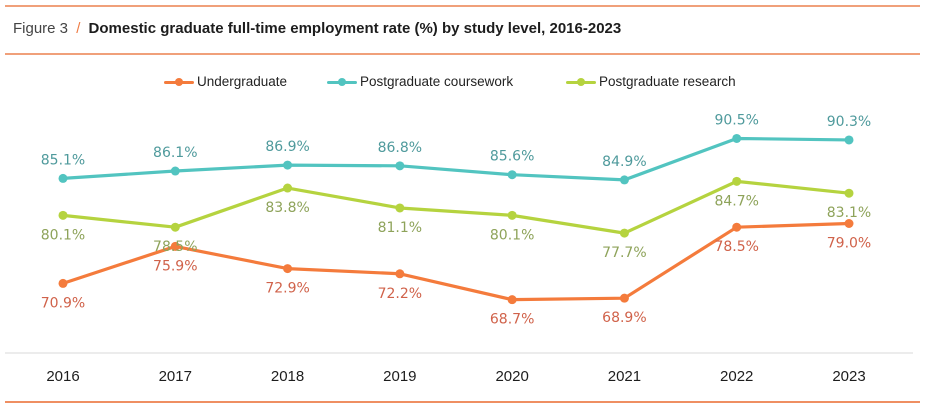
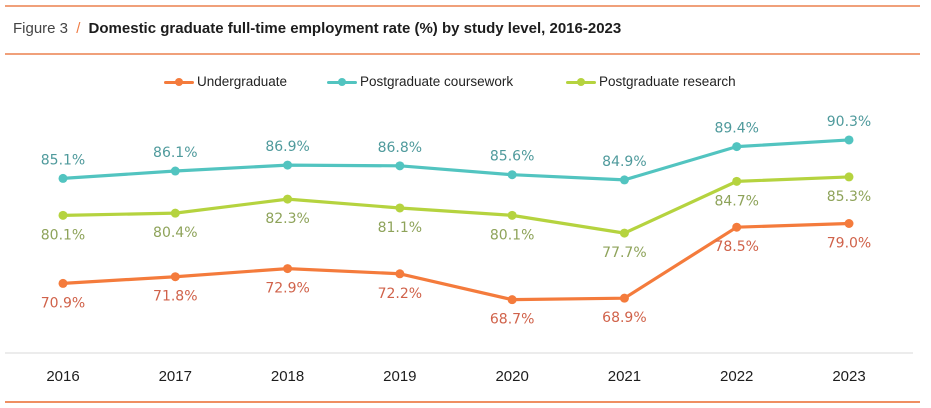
Undergraduate/2017: 75.9% -> 71.8%
Postgraduate research/2017: 78.5% -> 80.4%
Postgraduate research/2018: 83.8% -> 82.3%
Postgraduate coursework/2022: 90.5% -> 89.4%
Postgraduate research/2023: 83.1% -> 85.3%
